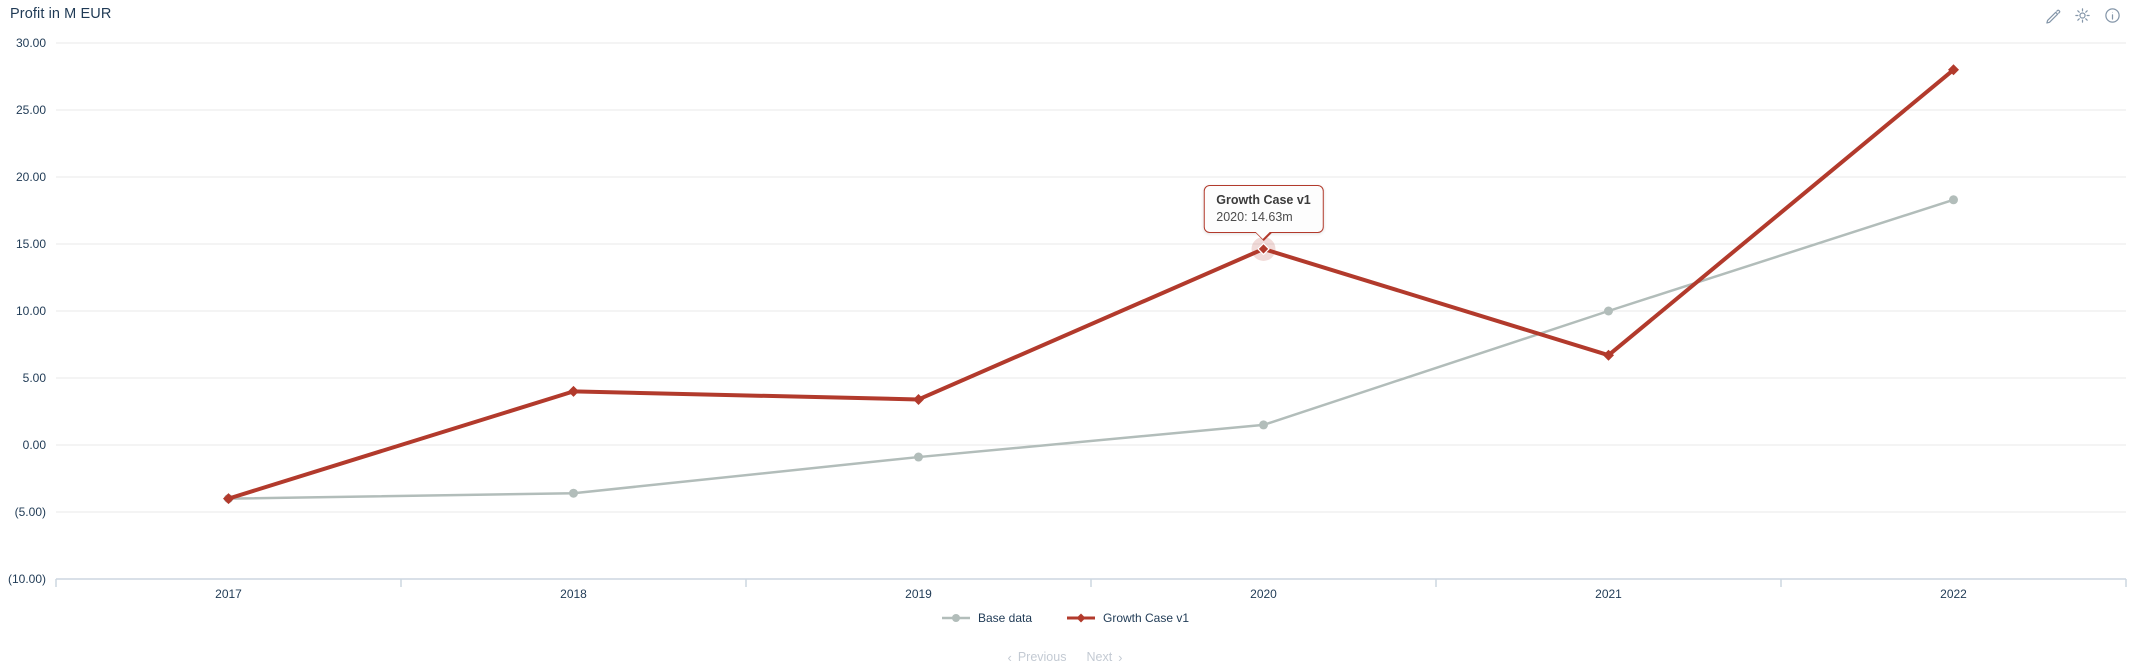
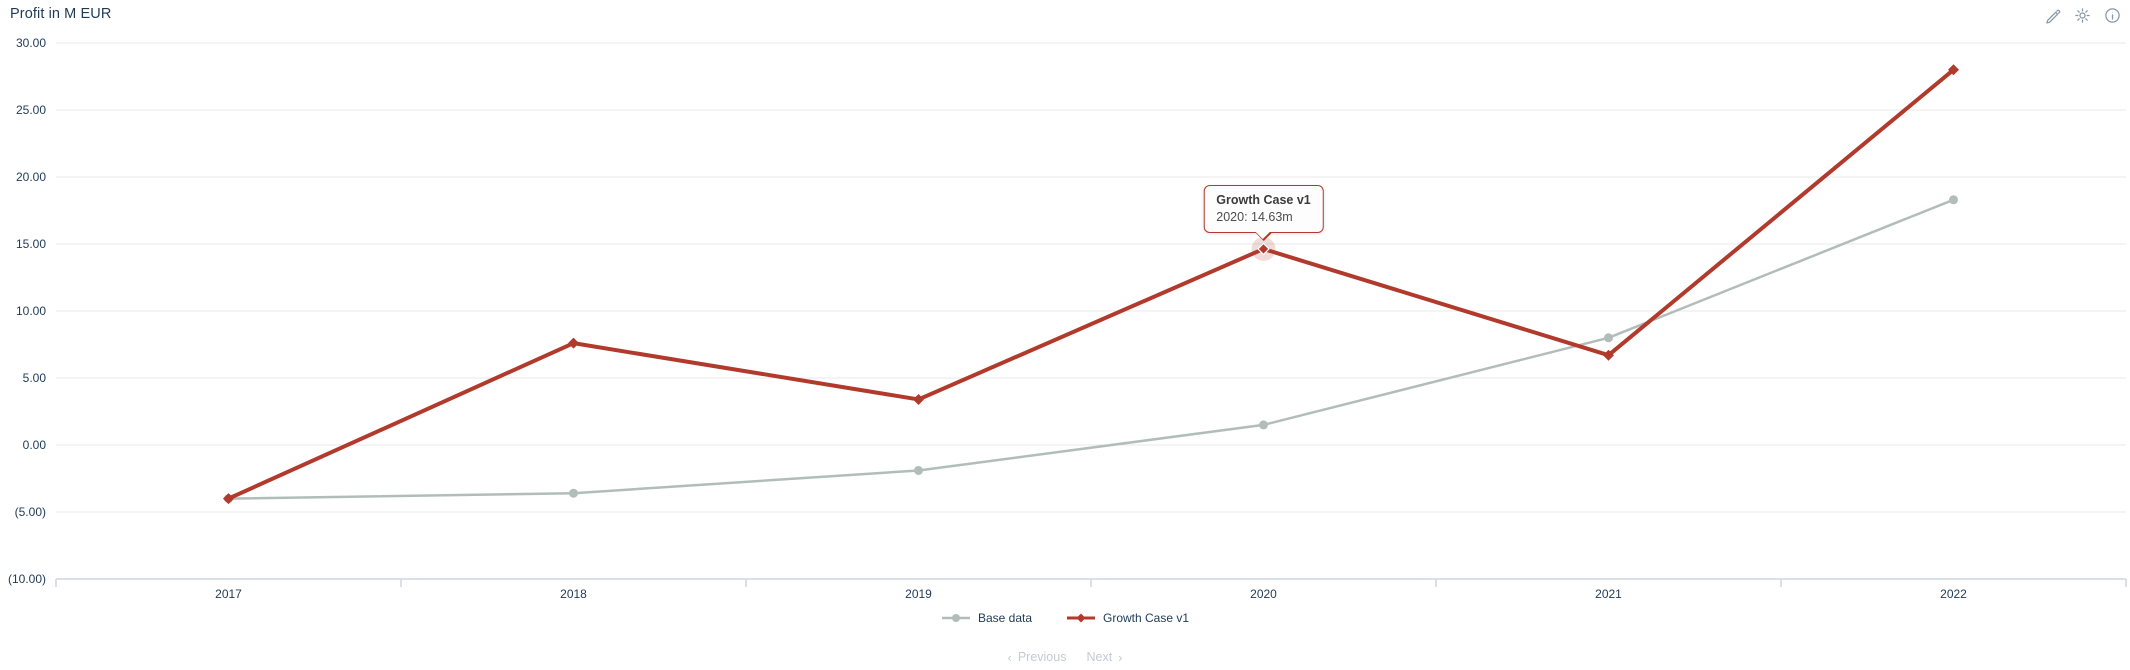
Growth Case v1/2018: 4.0 -> 7.6
Base data/2019: -0.9 -> -1.9
Base data/2021: 10.0 -> 8.0
